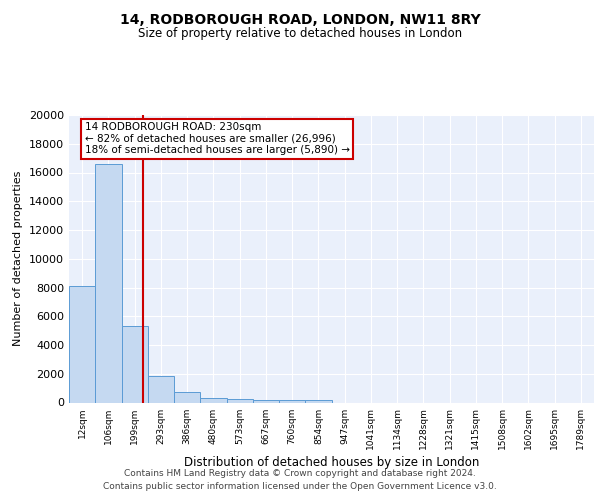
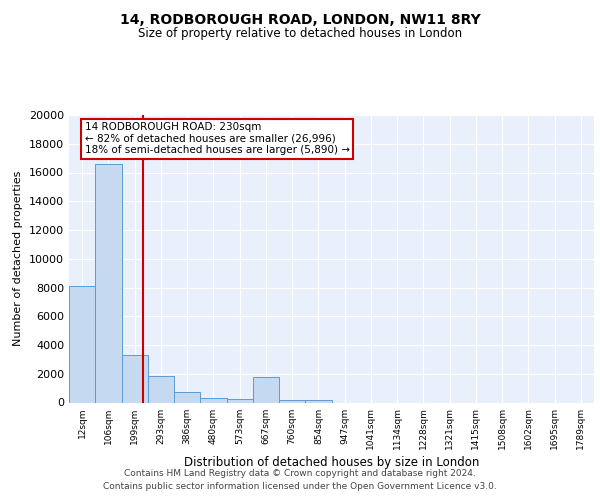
199sqm: 5300 -> 3300
667sqm: 200 -> 1800
